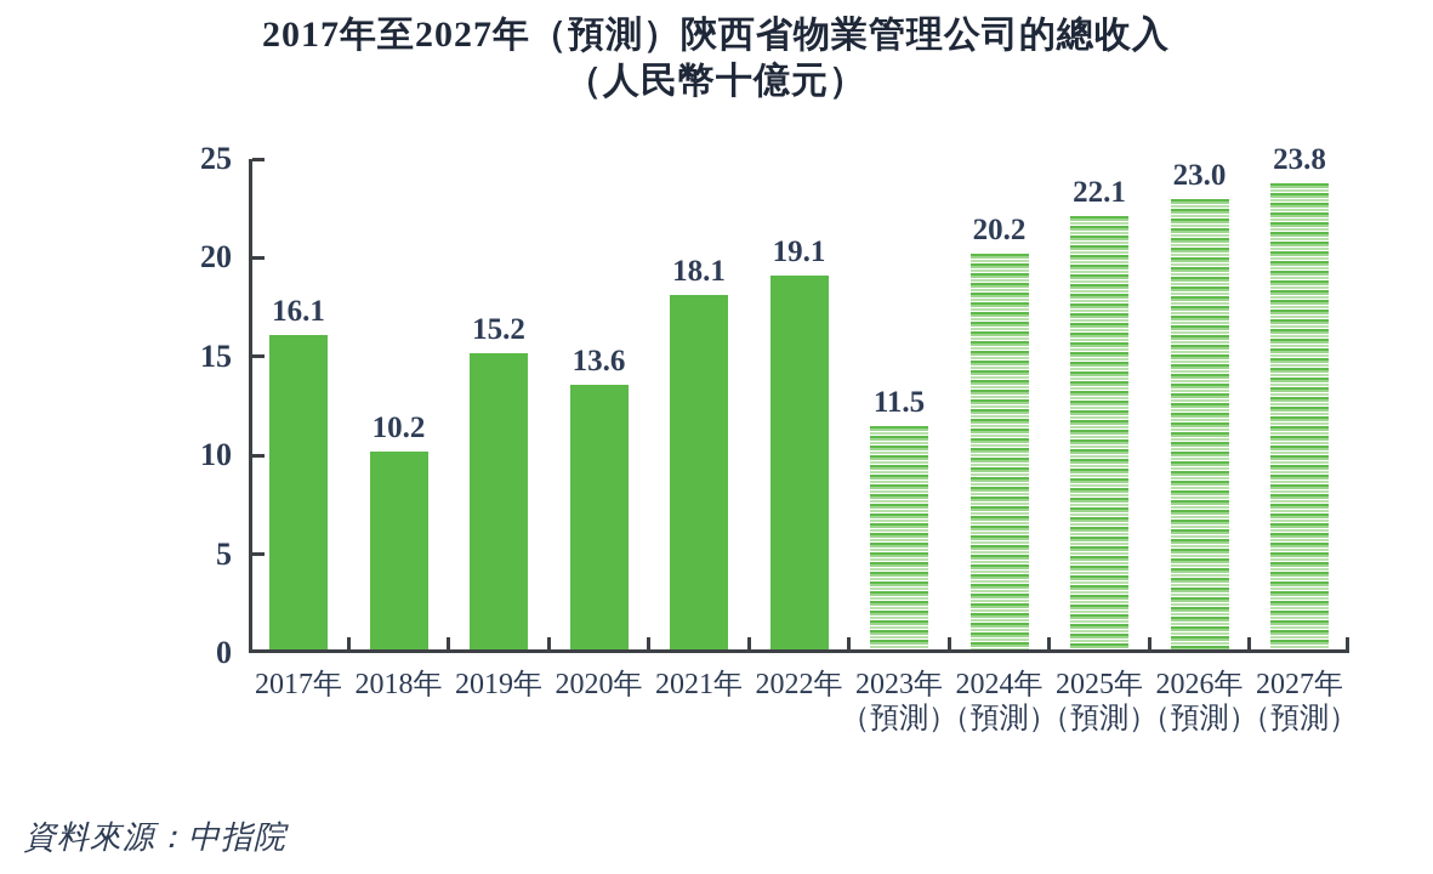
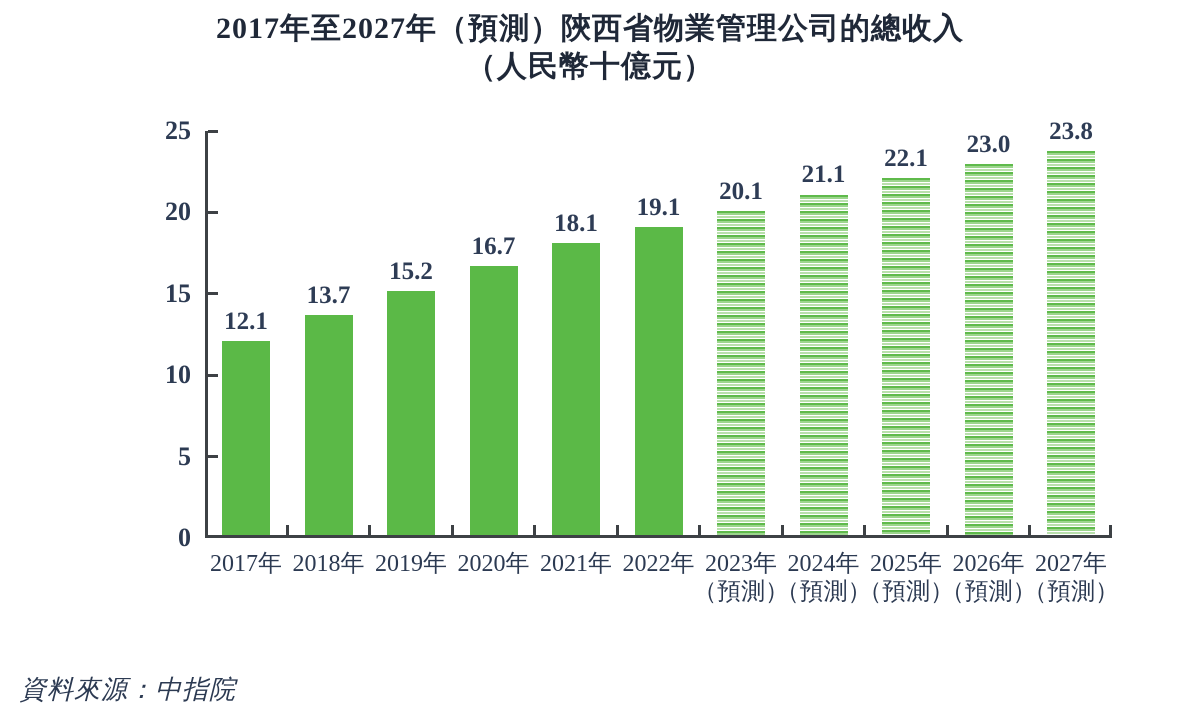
2017年: 16.1 -> 12.1
2018年: 10.2 -> 13.7
2020年: 13.6 -> 16.7
2023年: 11.5 -> 20.1
2024年: 20.2 -> 21.1
